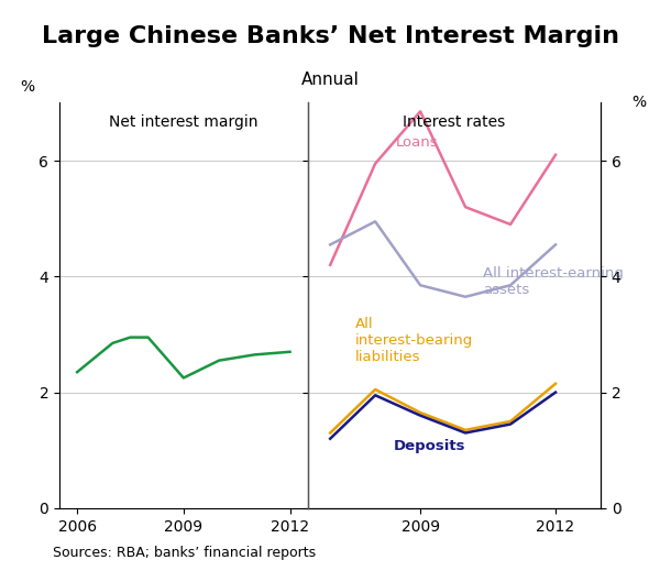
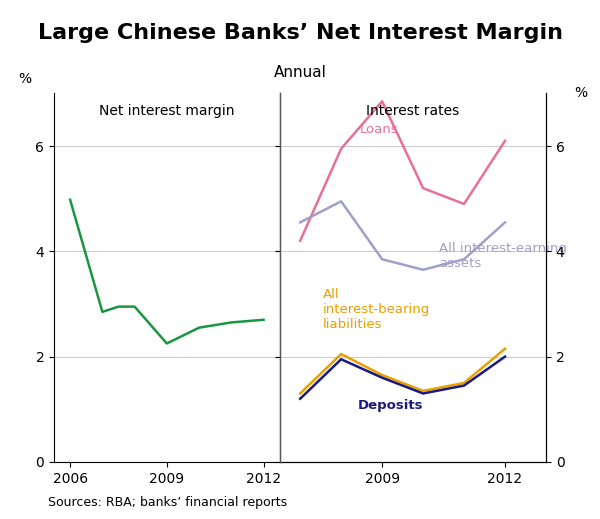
2006: 2.35 -> 4.98
